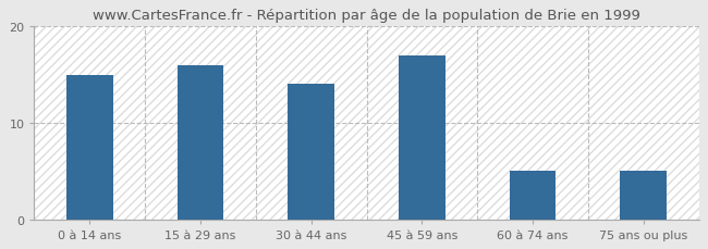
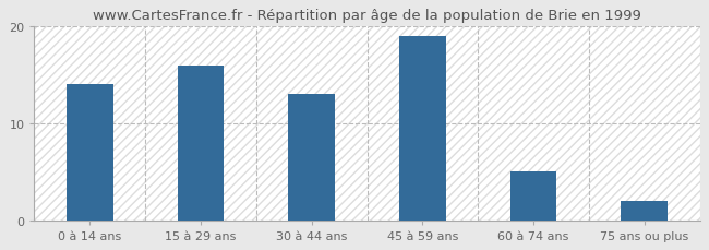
0 à 14 ans: 15 -> 14
30 à 44 ans: 14 -> 13
45 à 59 ans: 17 -> 19
75 ans ou plus: 5 -> 2
